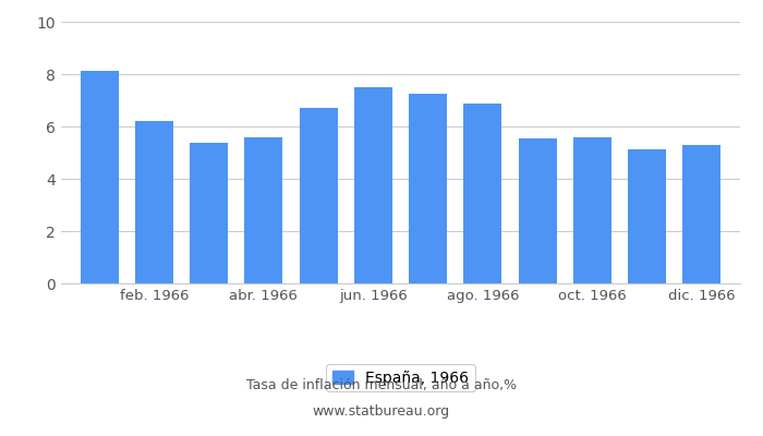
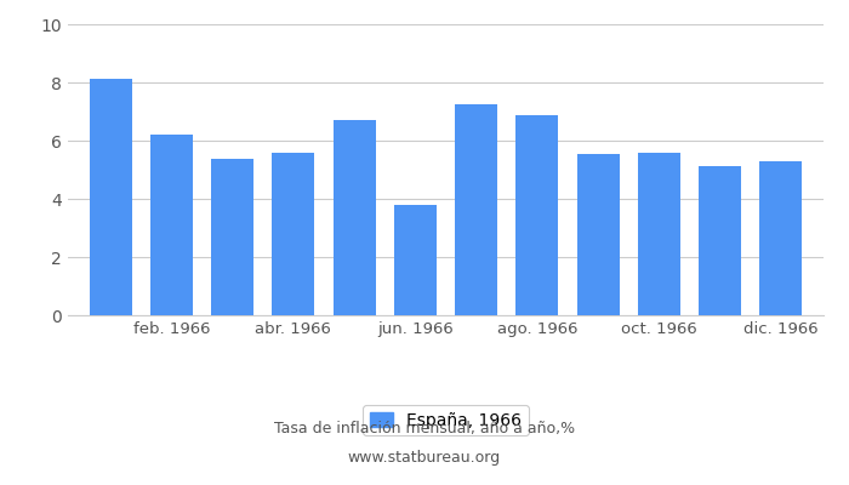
jun. 1966: 7.49 -> 3.80
